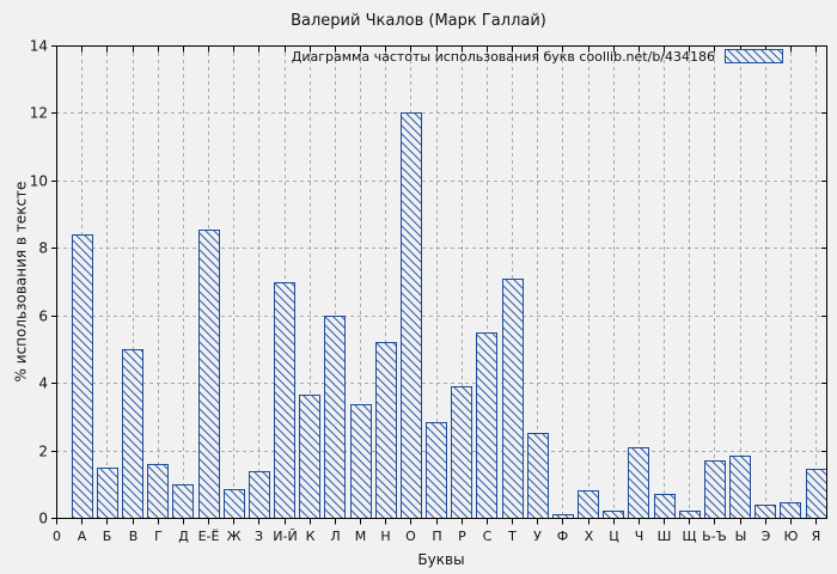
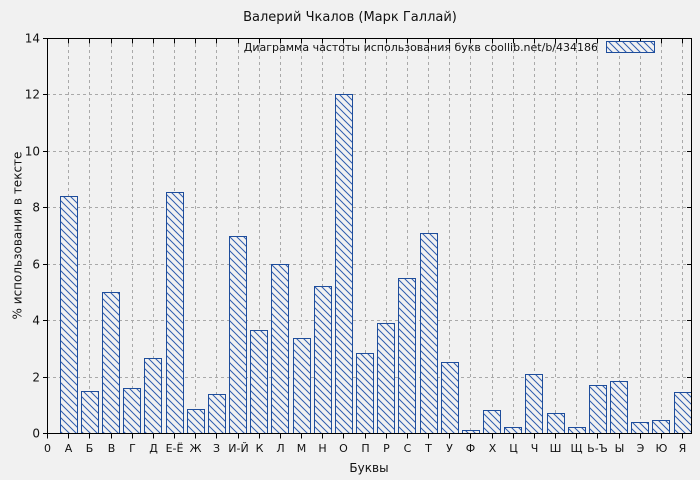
Д: 1.0 -> 2.6
